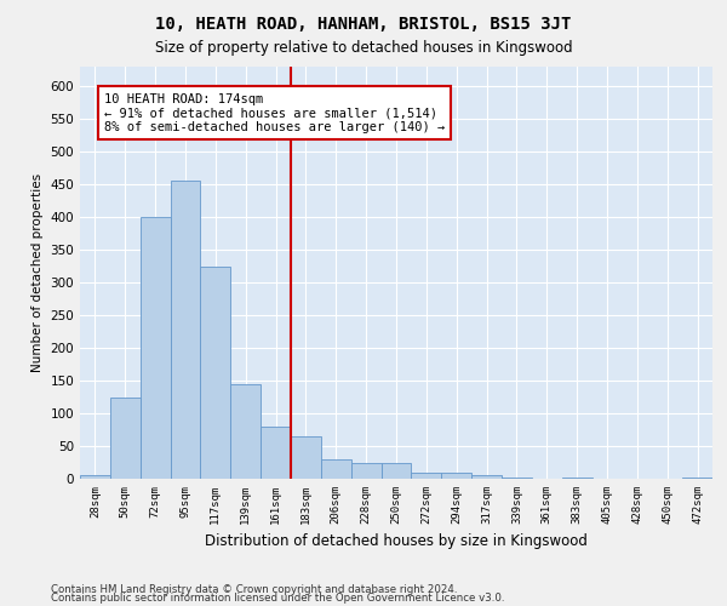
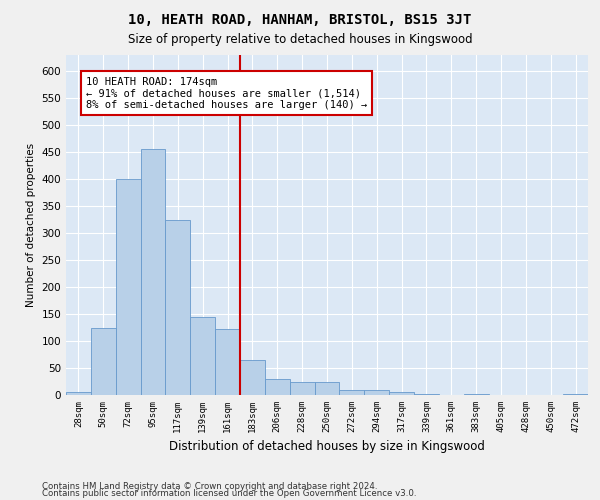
161sqm: 80 -> 122
